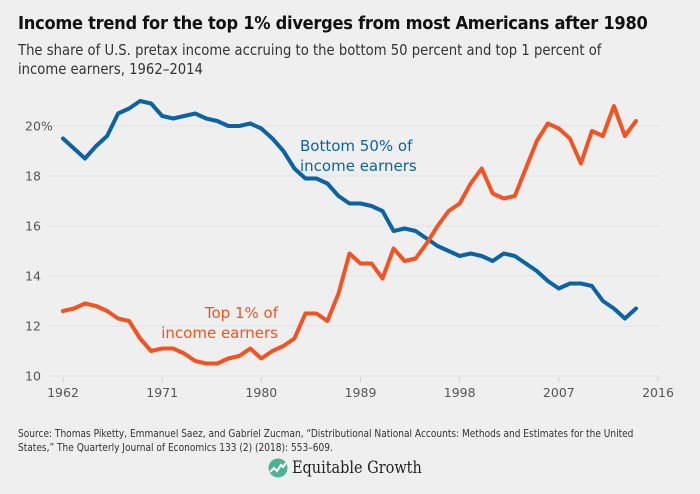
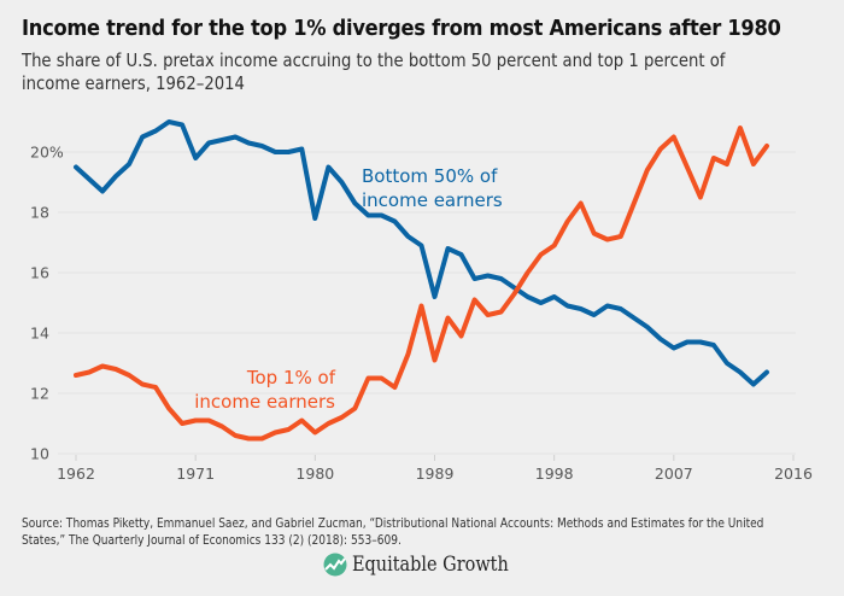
Bottom 50% of income earners/1971: 20.4% -> 19.8%
Bottom 50% of income earners/1980: 19.9% -> 17.8%
Bottom 50% of income earners/1989: 16.9% -> 15.2%
Top 1% of income earners/1989: 14.5% -> 13.1%
Bottom 50% of income earners/1998: 14.8% -> 15.2%
Top 1% of income earners/2007: 19.9% -> 20.5%
